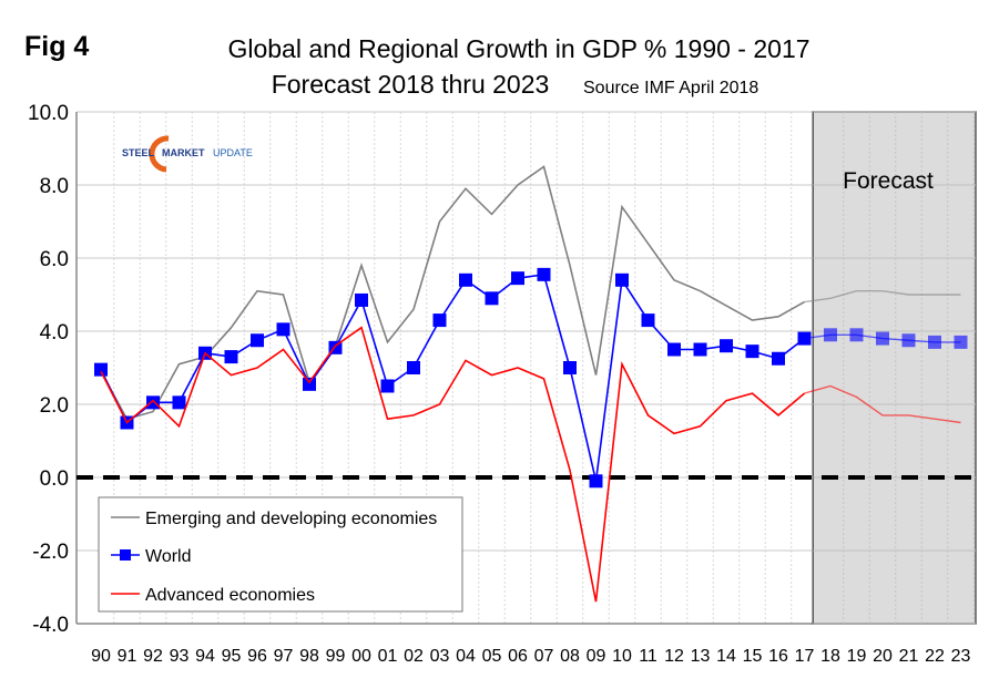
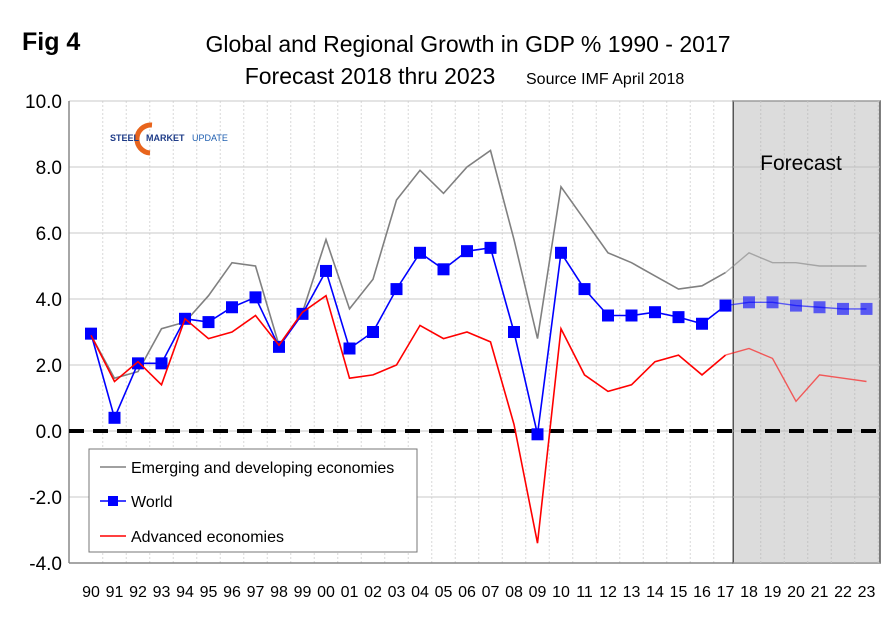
World/91: 1.5 -> 0.4
Emerging and developing economies/18: 4.9 -> 5.4
Advanced economies/20: 1.7 -> 0.9
